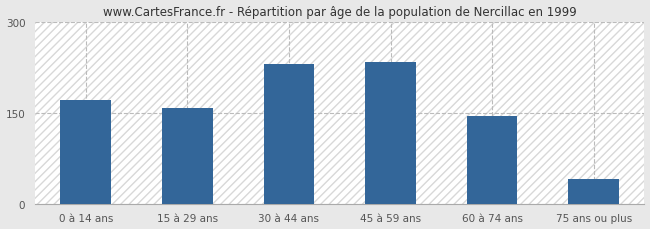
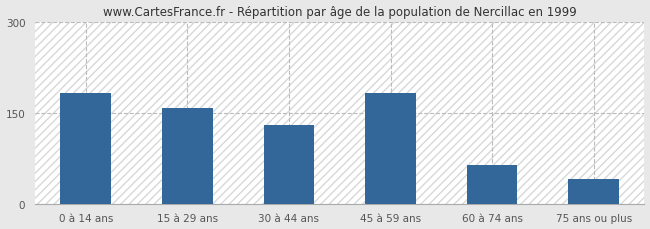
0 à 14 ans: 170 -> 182
30 à 44 ans: 230 -> 130
45 à 59 ans: 233 -> 182
60 à 74 ans: 144 -> 64
